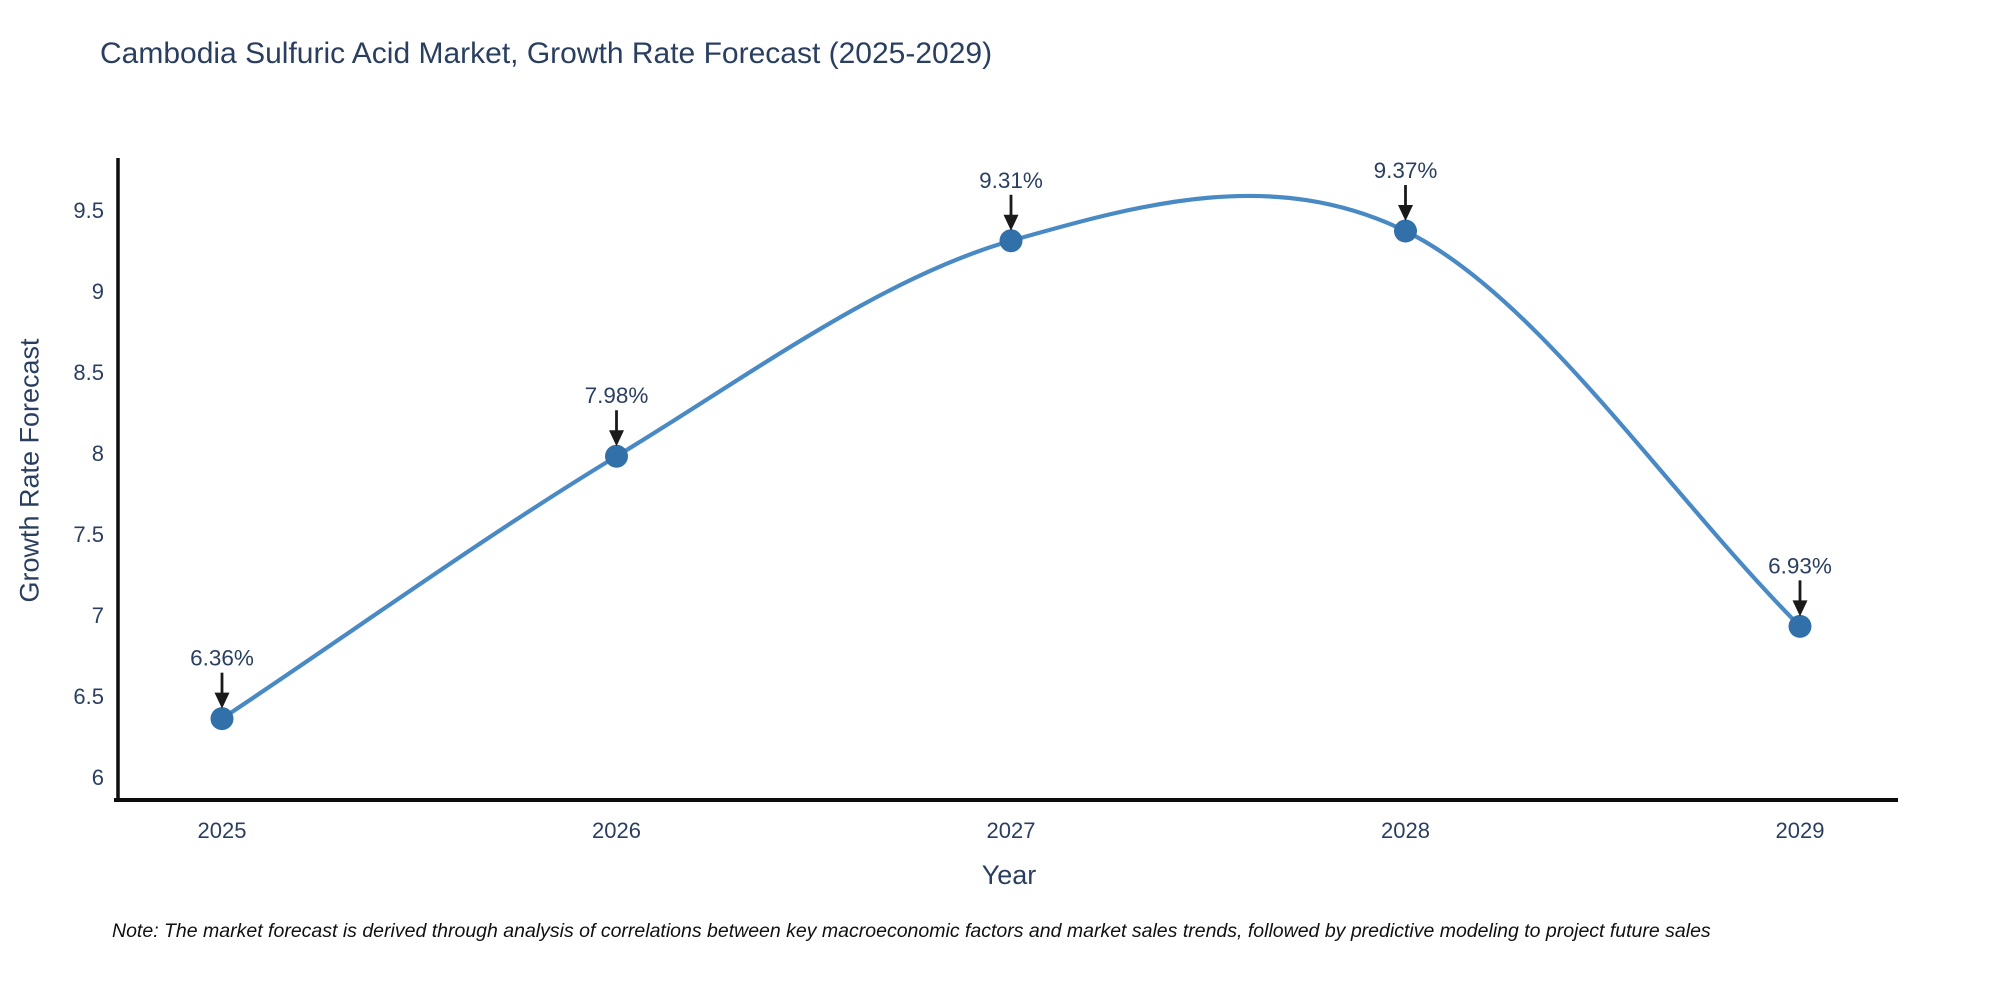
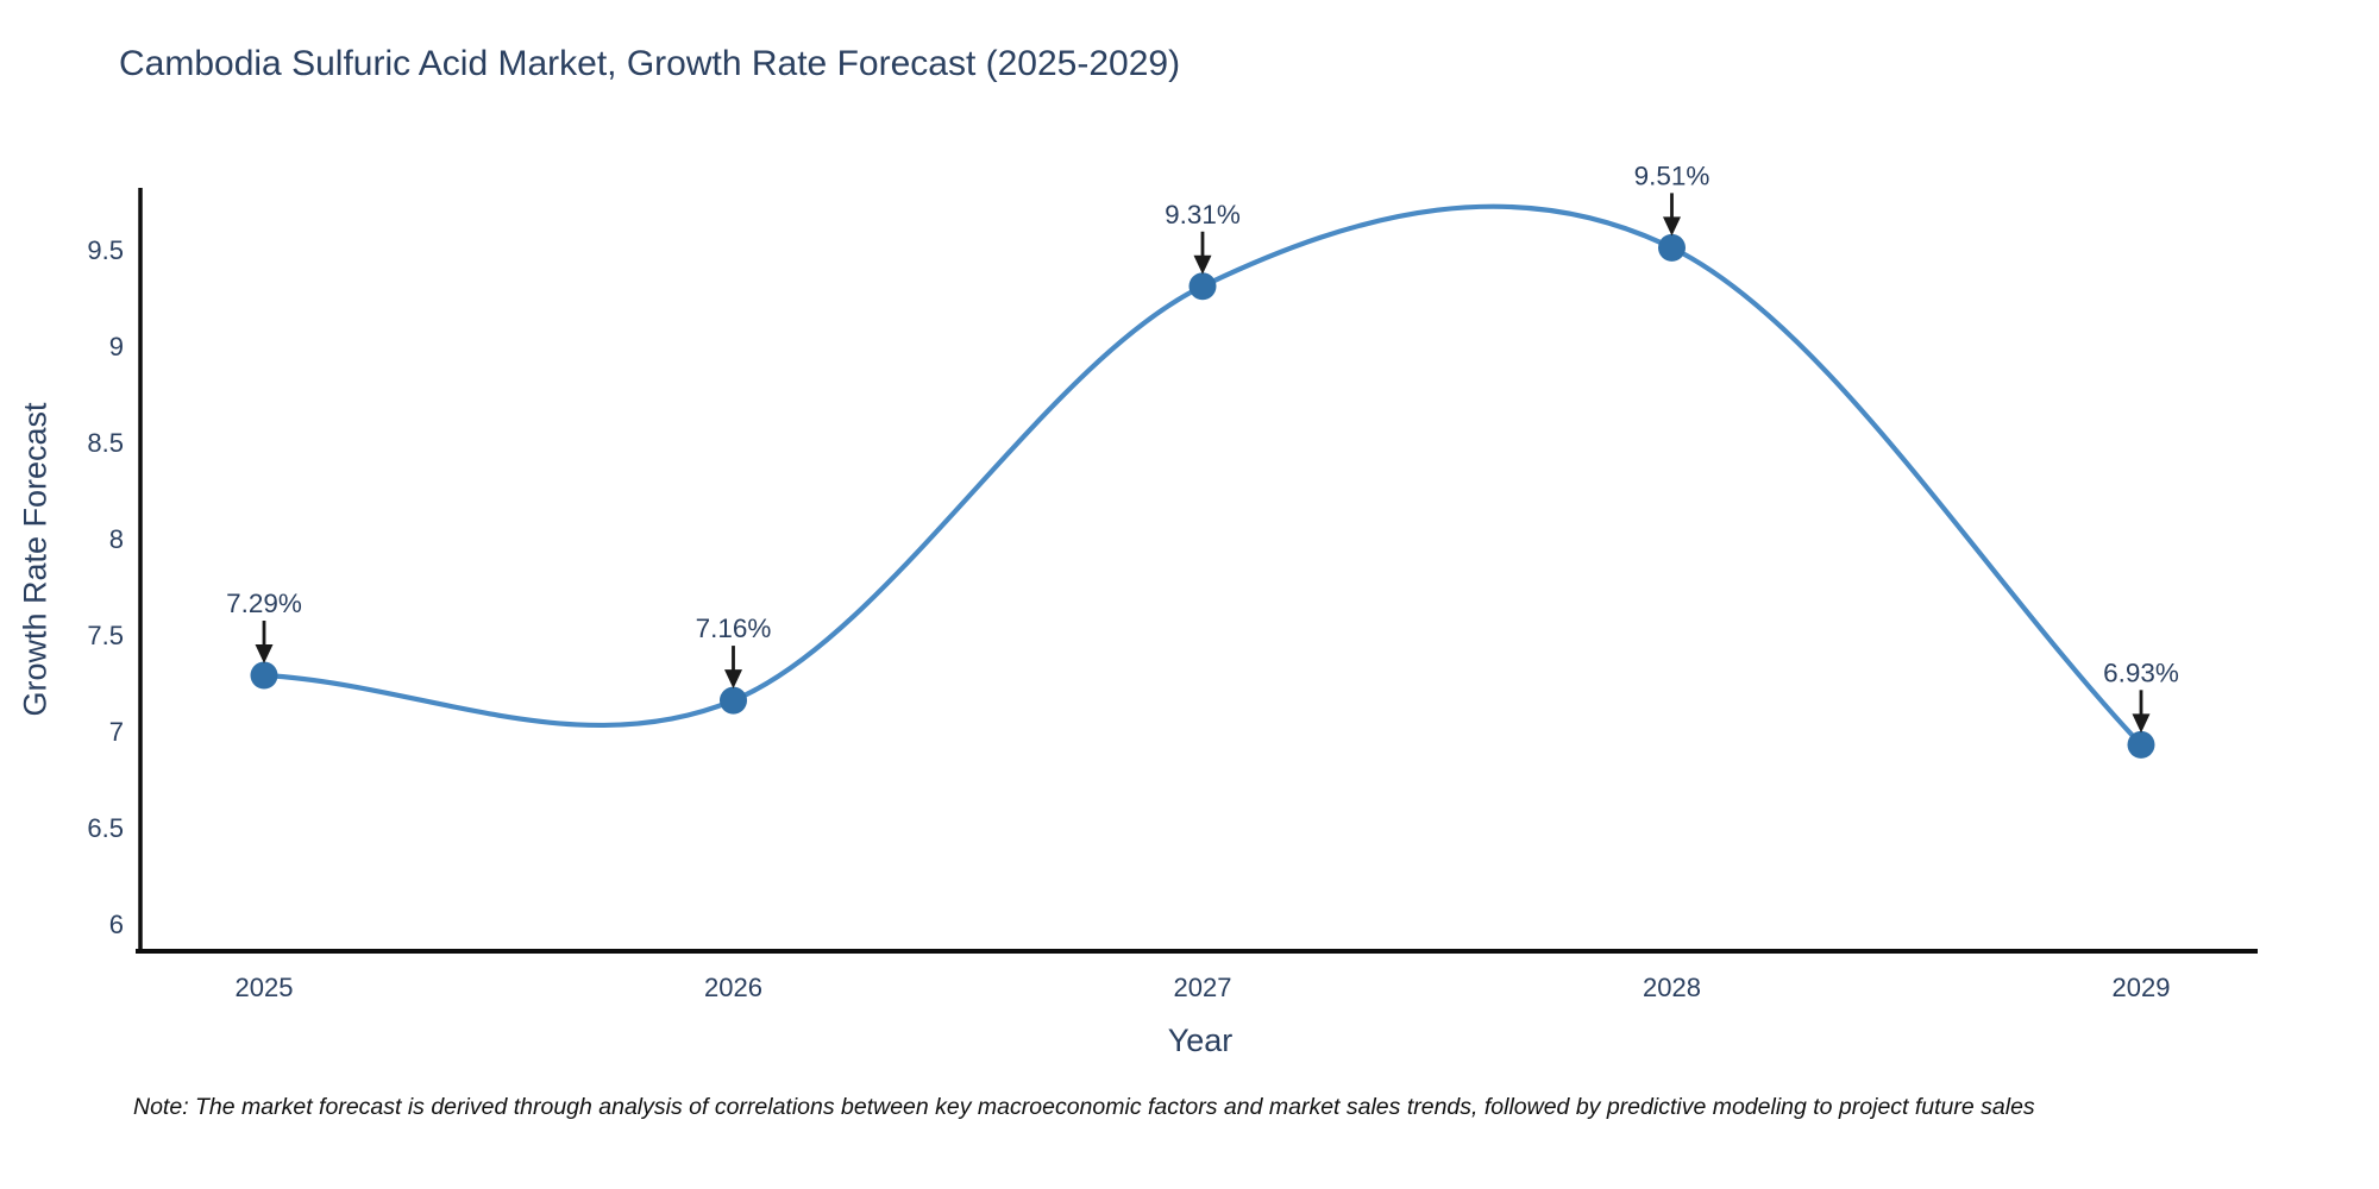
2025: 6.36% -> 7.29%
2026: 7.98% -> 7.16%
2028: 9.37% -> 9.51%
